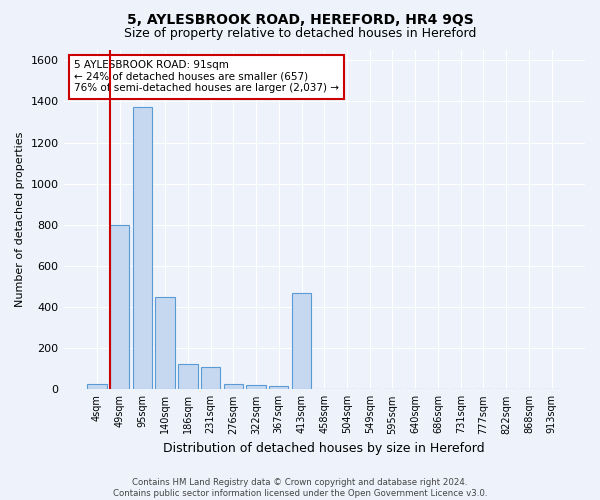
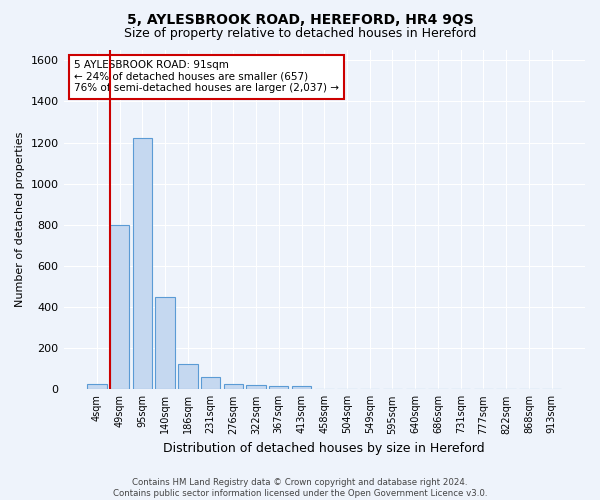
95sqm: 1375 -> 1220
231sqm: 110 -> 58
413sqm: 470 -> 15
